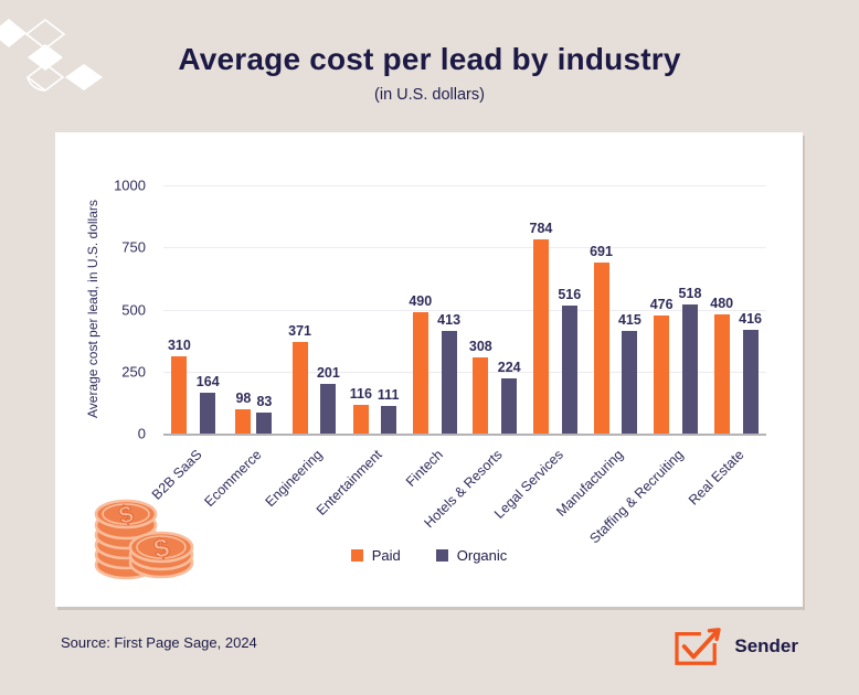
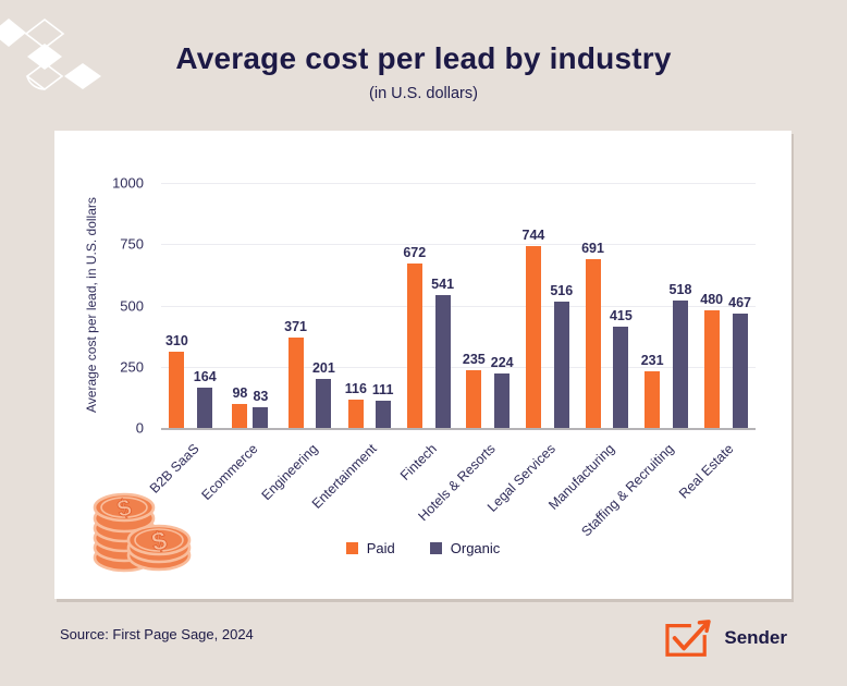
Paid/Fintech: 490 -> 672
Organic/Fintech: 413 -> 541
Paid/Hotels & Resorts: 308 -> 235
Paid/Legal Services: 784 -> 744
Paid/Staffing & Recruiting: 476 -> 231
Organic/Real Estate: 416 -> 467
